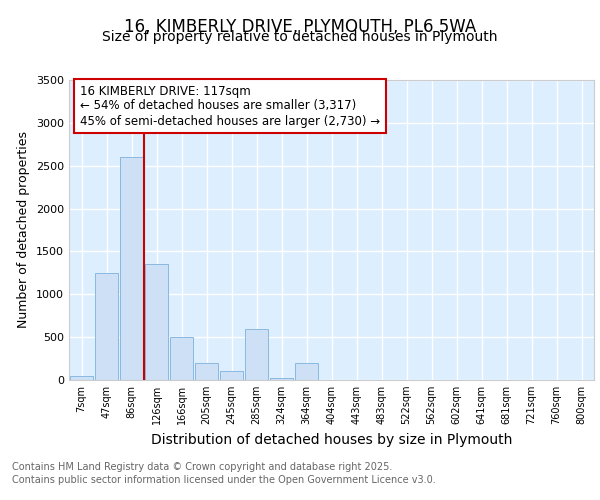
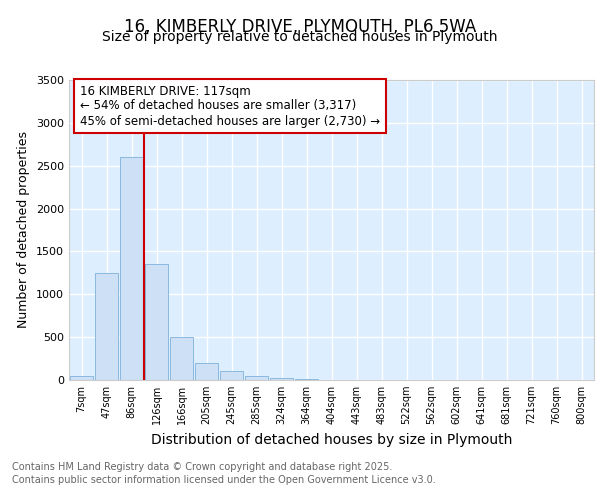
285sqm: 600 -> 50
364sqm: 200 -> 10
